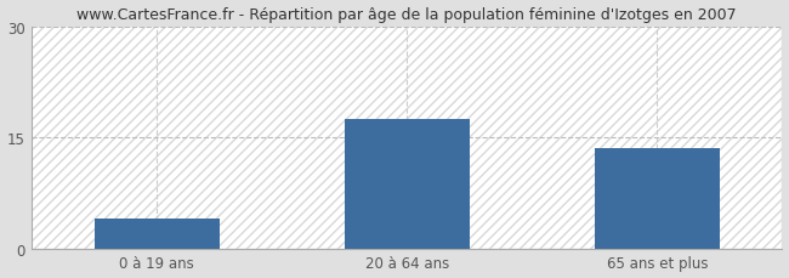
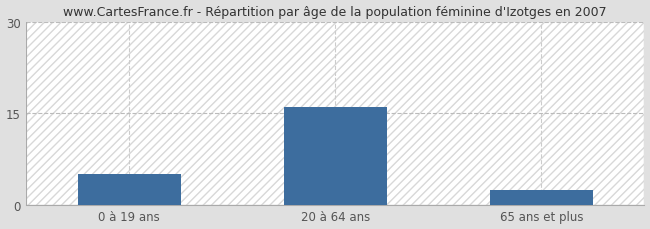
0 à 19 ans: 4.0 -> 5.0
20 à 64 ans: 17.5 -> 16.0
65 ans et plus: 13.5 -> 2.4
